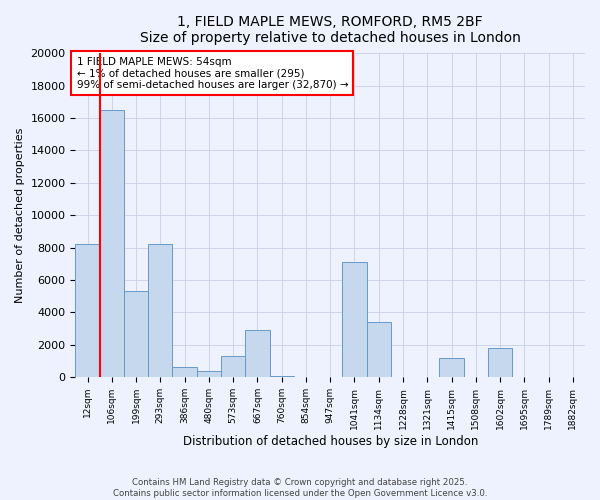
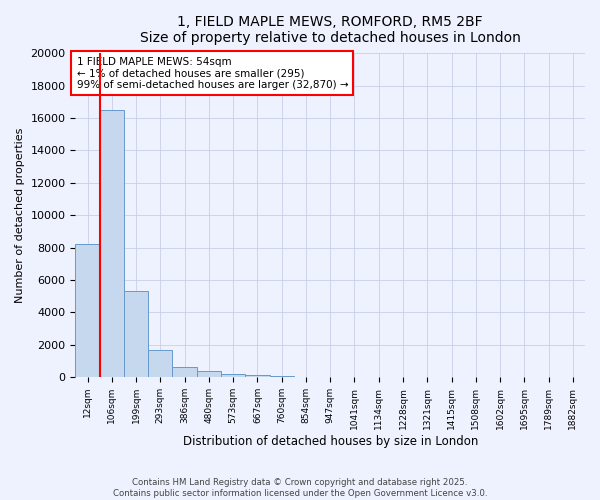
293sqm: 8200 -> 1700
573sqm: 1300 -> 200
667sqm: 2900 -> 100
1041sqm: 7100 -> 0
1134sqm: 3400 -> 0
1415sqm: 1200 -> 0
1602sqm: 1800 -> 0
